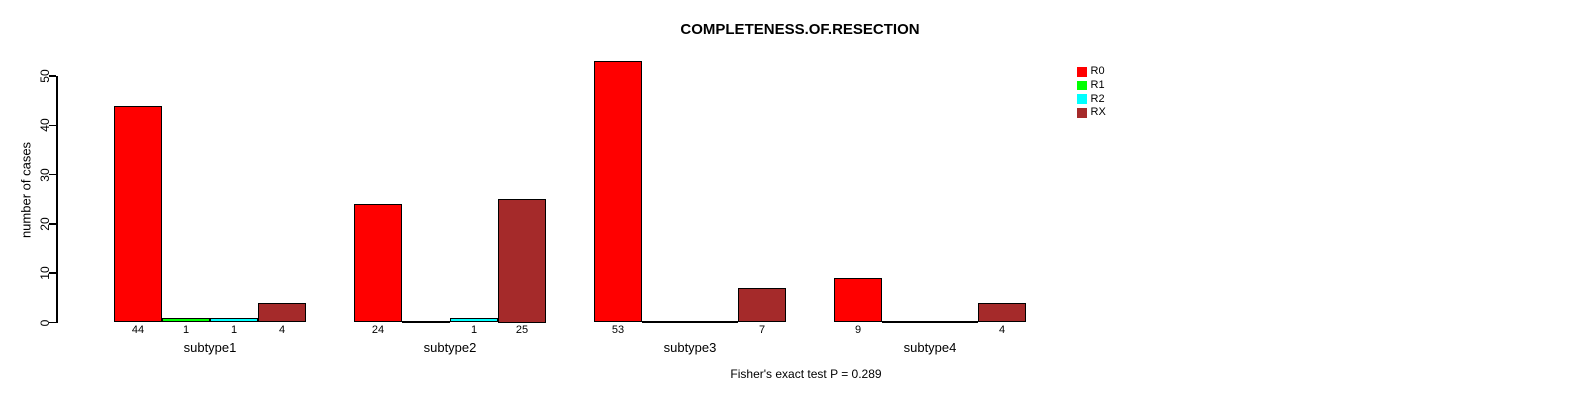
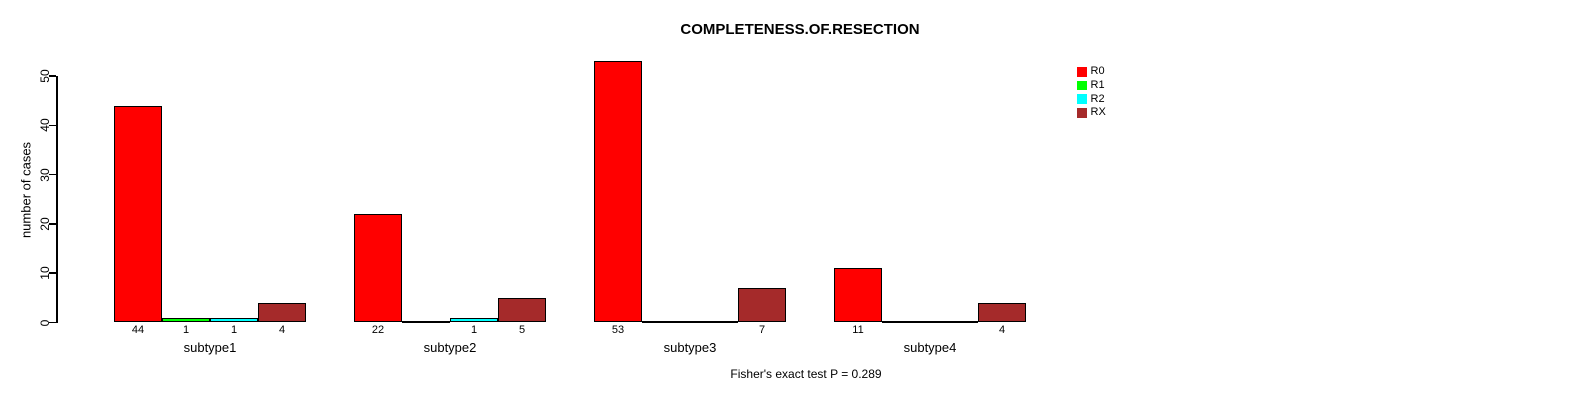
R0/subtype2: 24 -> 22
RX/subtype2: 25 -> 5
R0/subtype4: 9 -> 11
